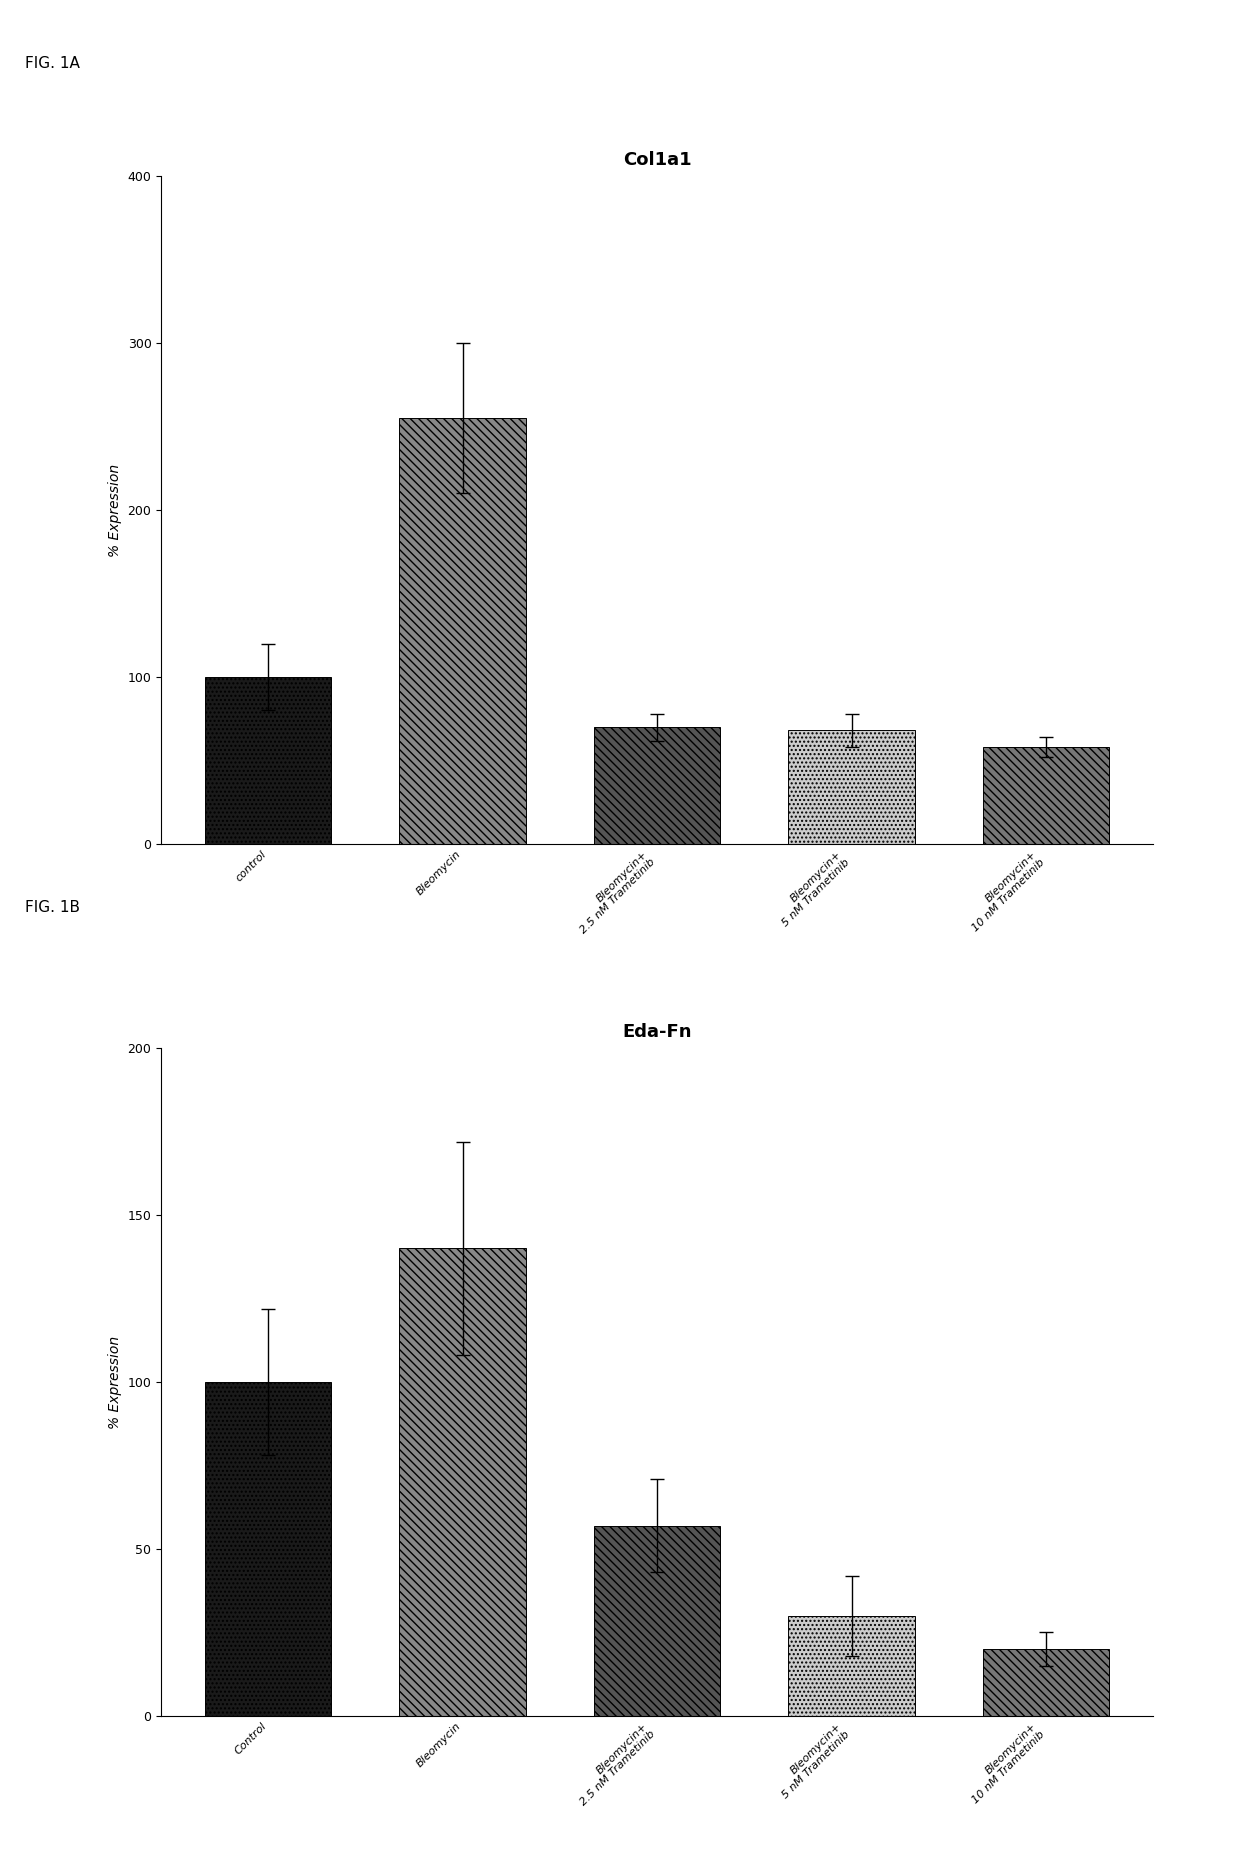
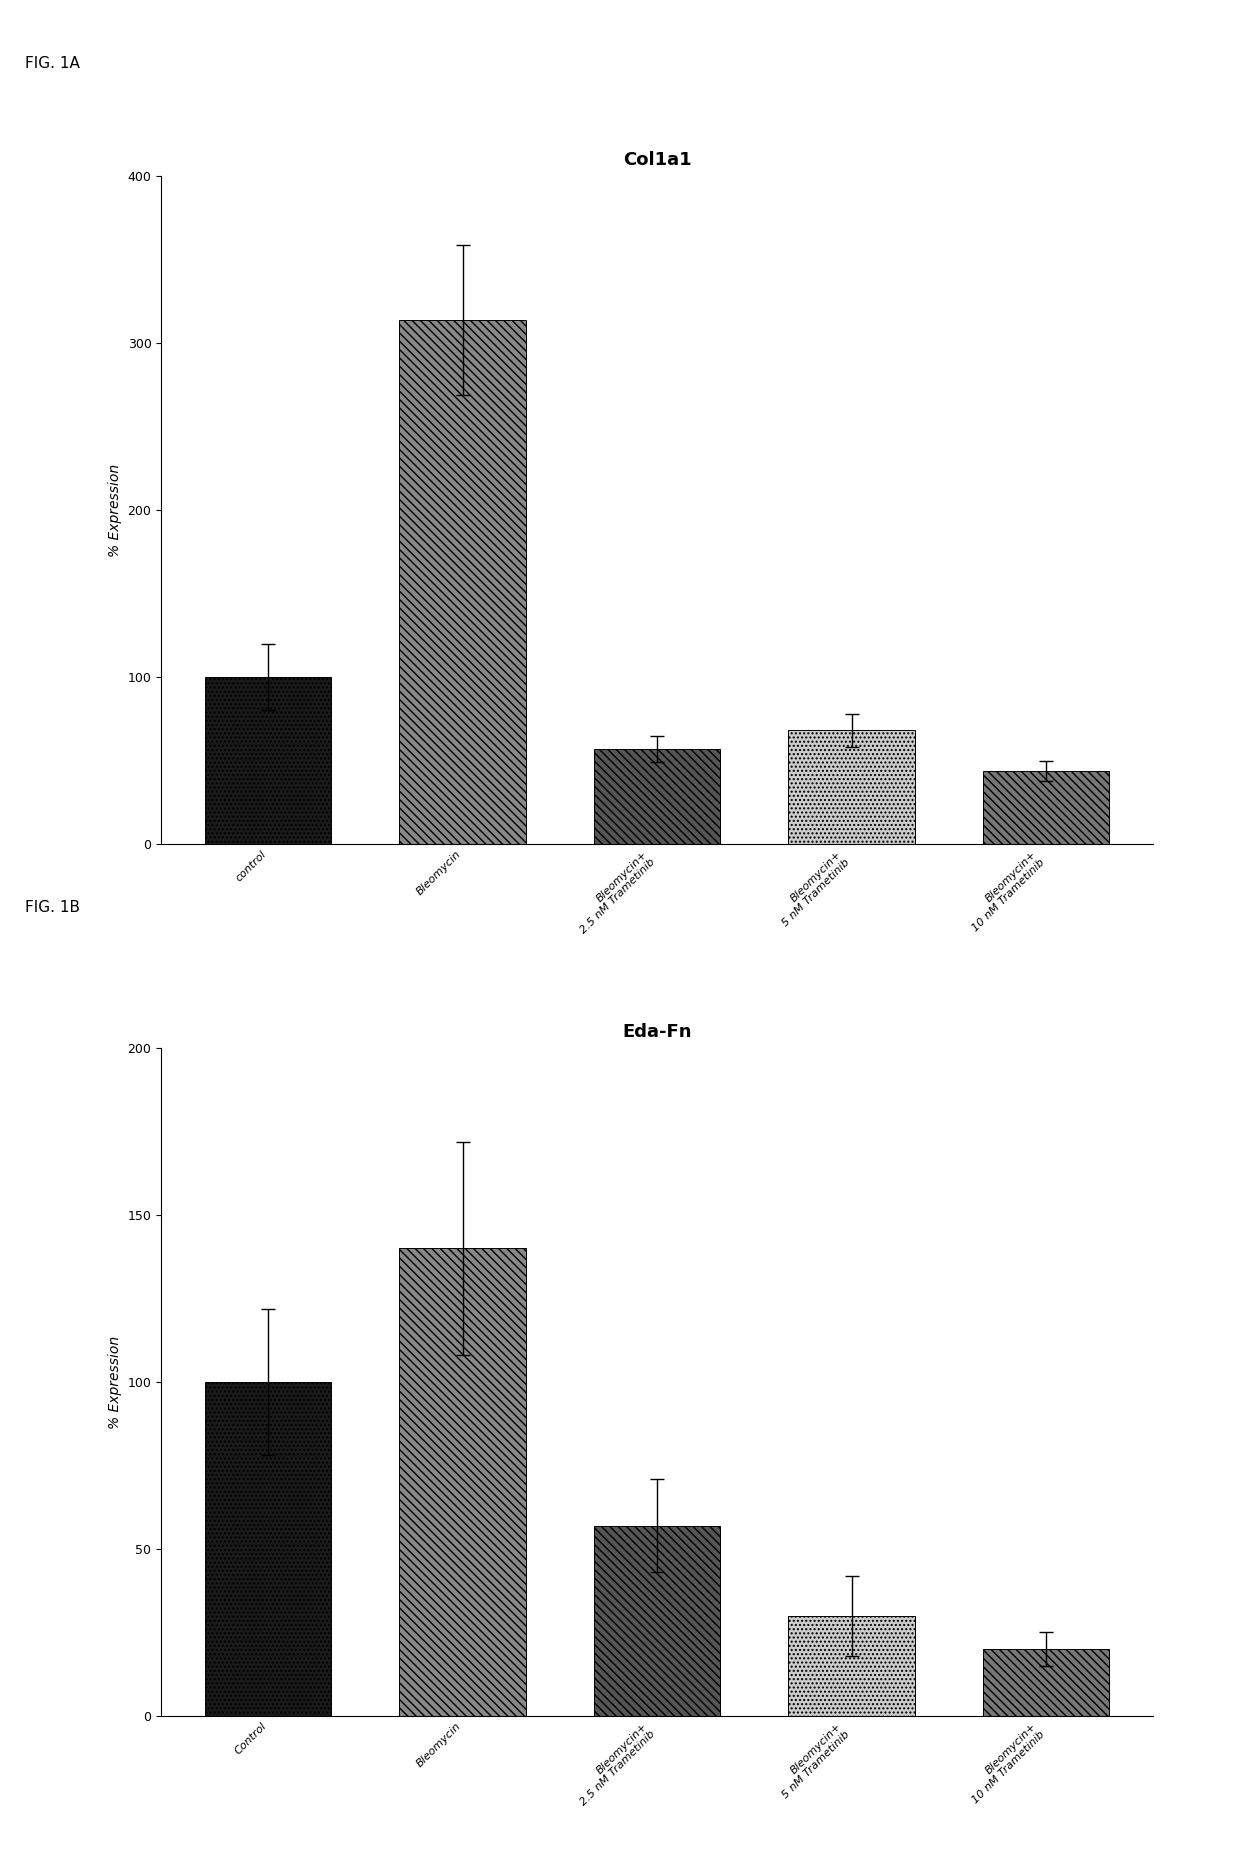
Col1a1/Bleomycin: 255 -> 314
Col1a1/Bleomycin+ 2.5 nM Trametinib: 70 -> 57
Col1a1/Bleomycin+ 10 nM Trametinib: 58 -> 44
